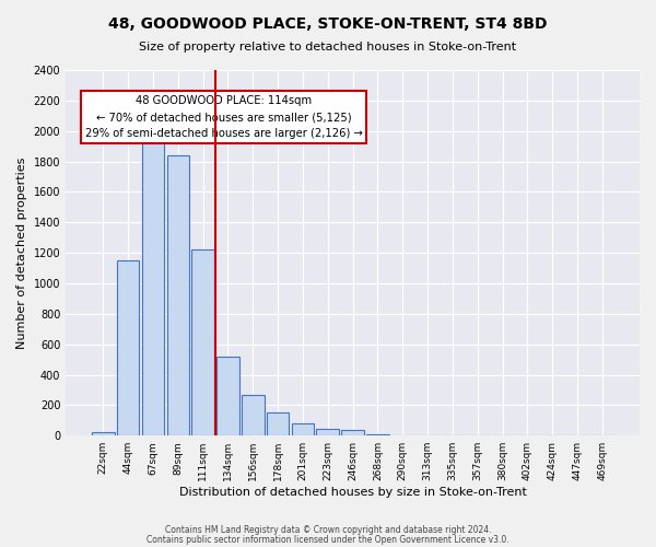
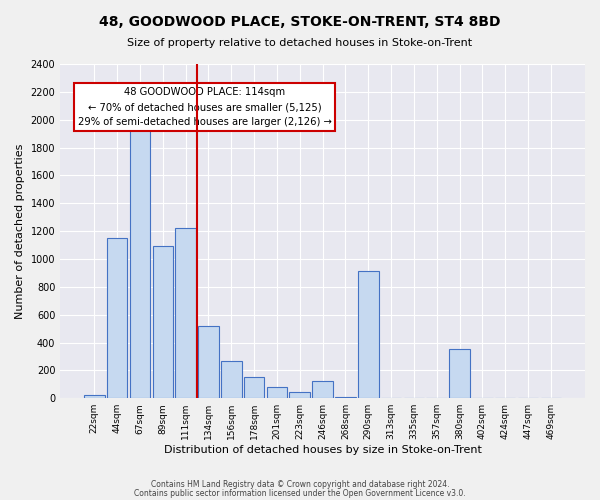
89sqm: 1840 -> 1090
246sqm: 40 -> 120
290sqm: 0 -> 910
380sqm: 0 -> 350
